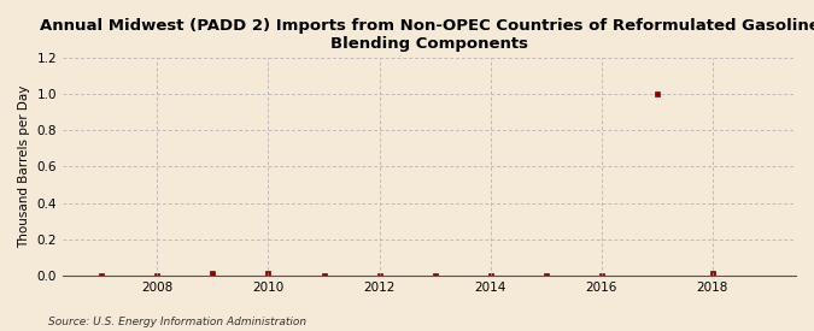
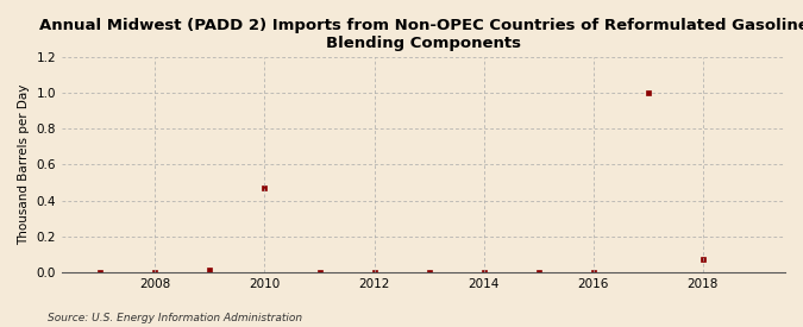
2010: 0.01 -> 0.47
2018: 0.01 -> 0.07
